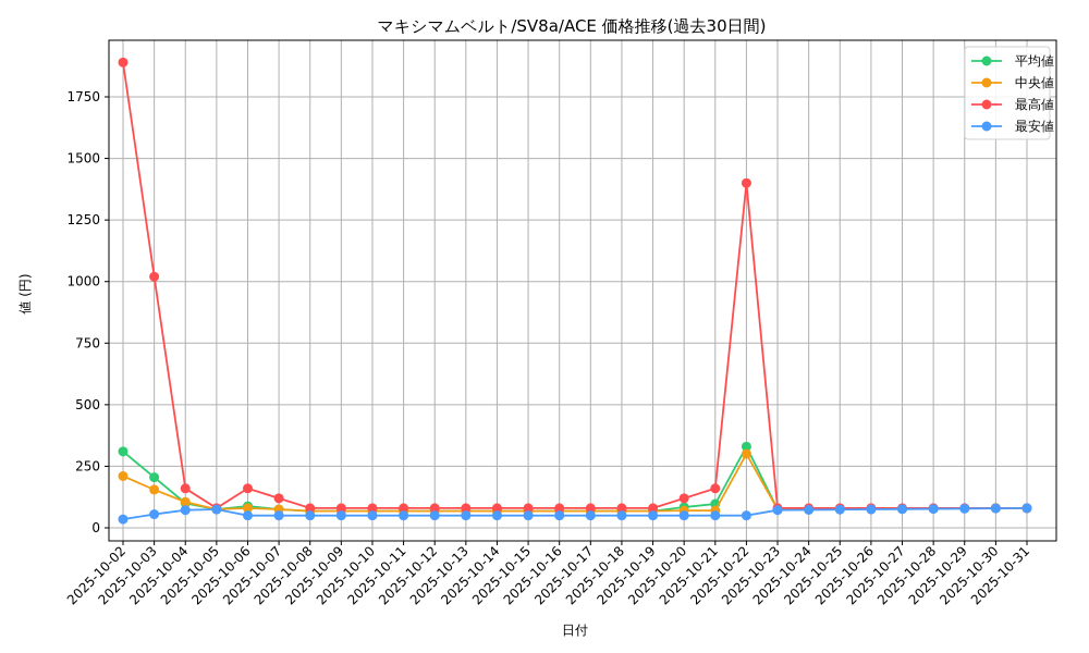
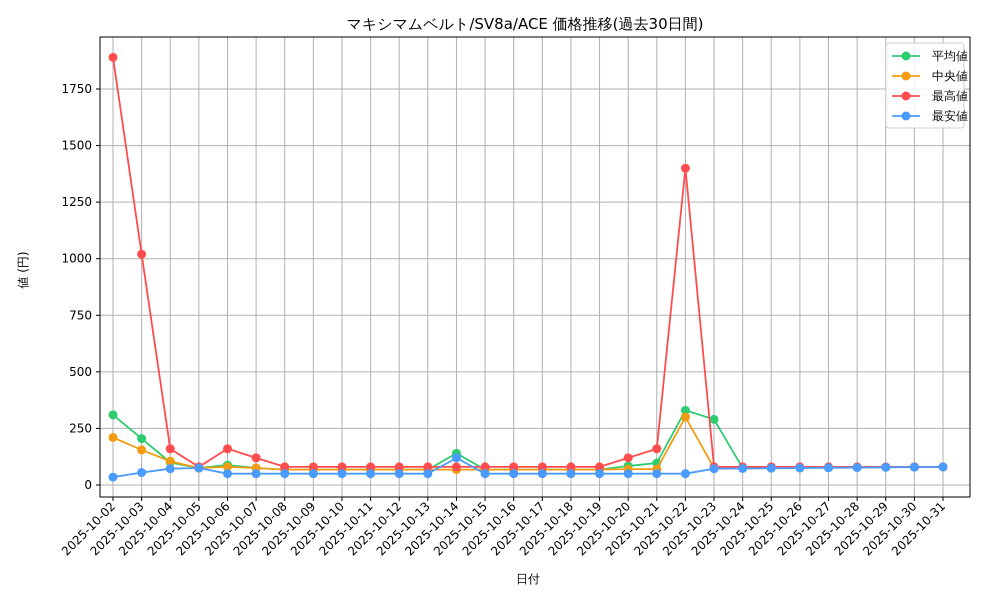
平均値/2025-10-14: 70 -> 140
最安値/2025-10-14: 50 -> 120
平均値/2025-10-23: 80 -> 290
